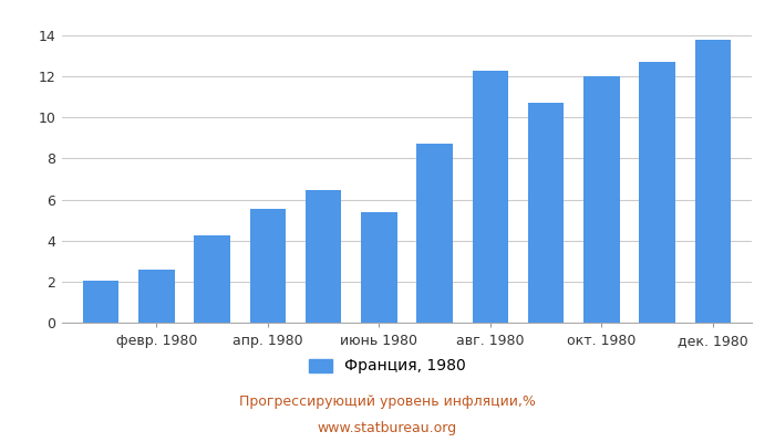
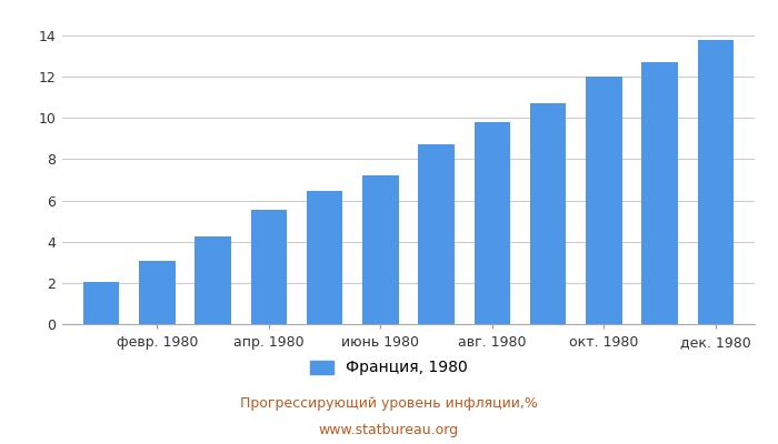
февр. 1980: 2.6 -> 3.0
июнь 1980: 5.4 -> 7.2
авг. 1980: 12.3 -> 9.8
